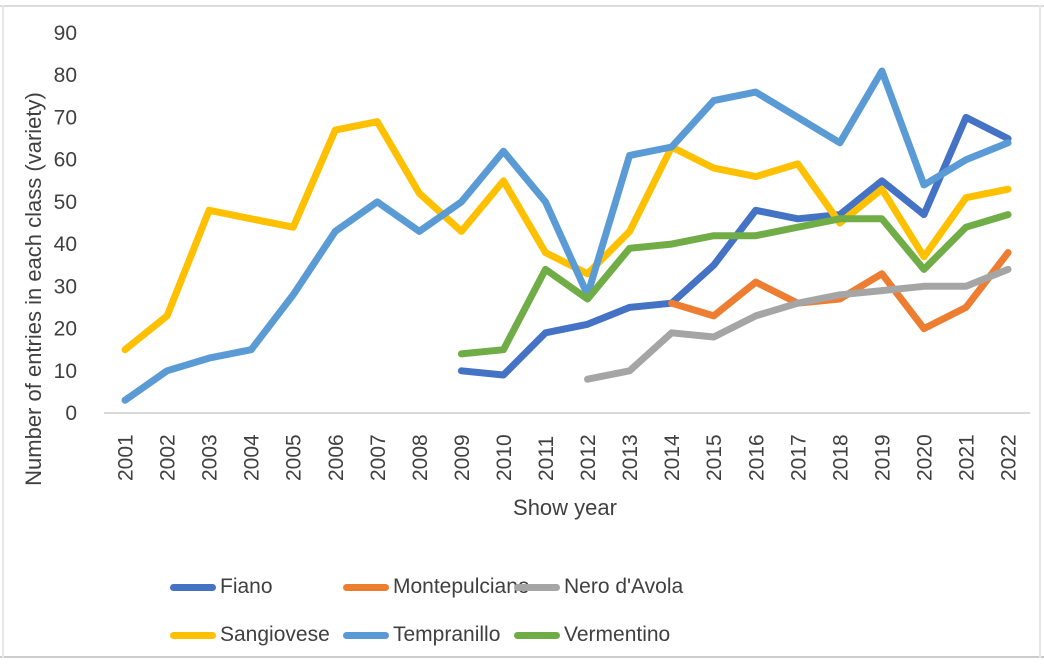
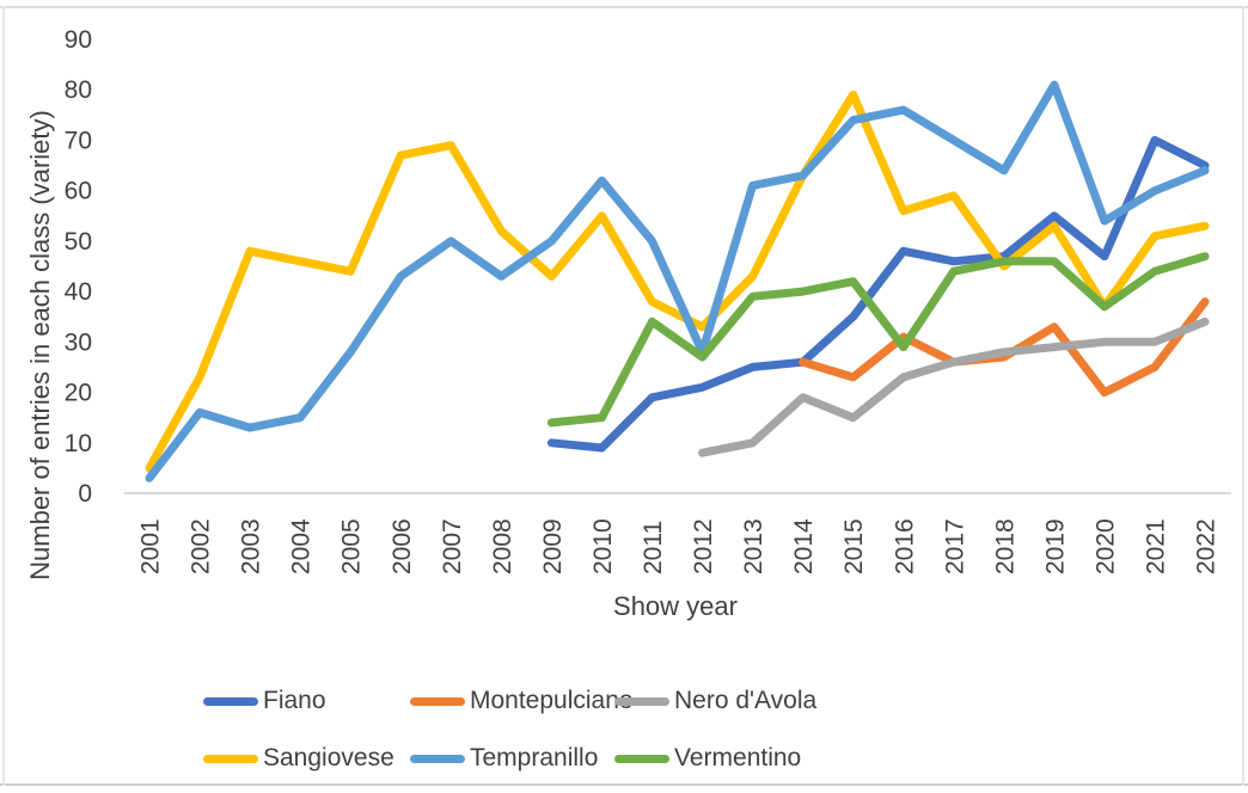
Sangiovese/2001: 15 -> 5
Tempranillo/2002: 10 -> 16
Nero d'Avola/2015: 18 -> 15
Sangiovese/2015: 58 -> 79
Vermentino/2016: 42 -> 29
Vermentino/2020: 34 -> 37
